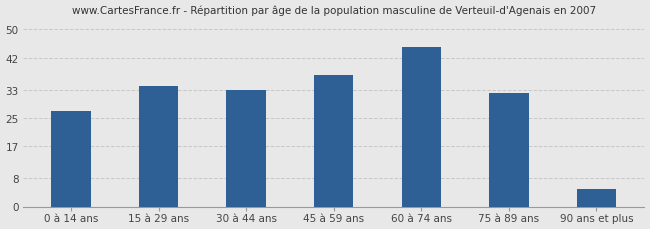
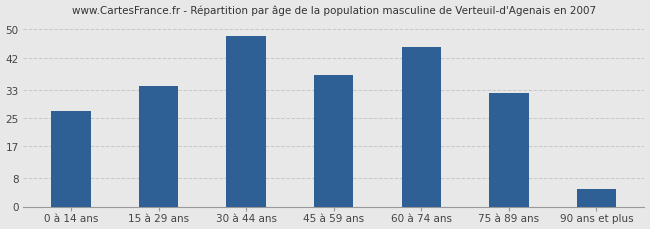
30 à 44 ans: 33 -> 48
